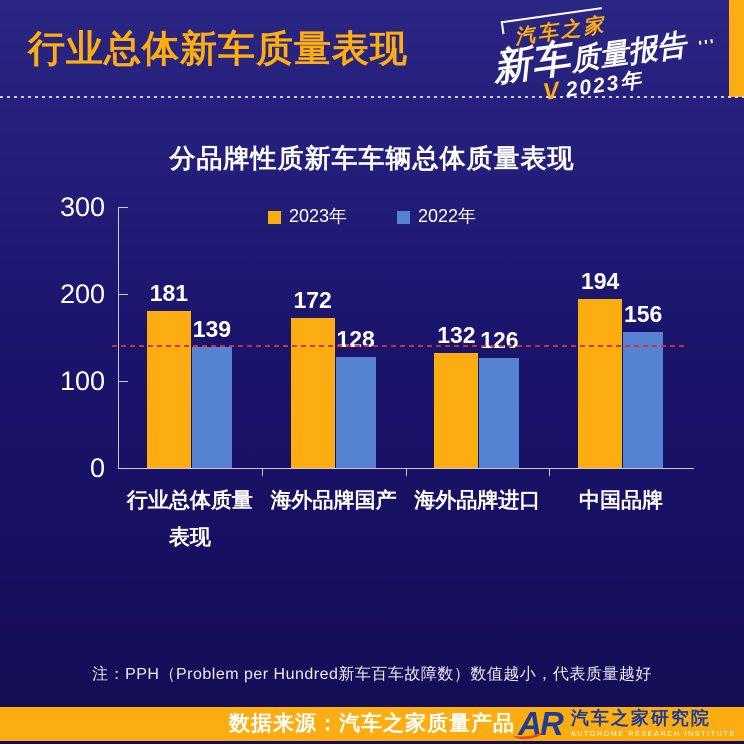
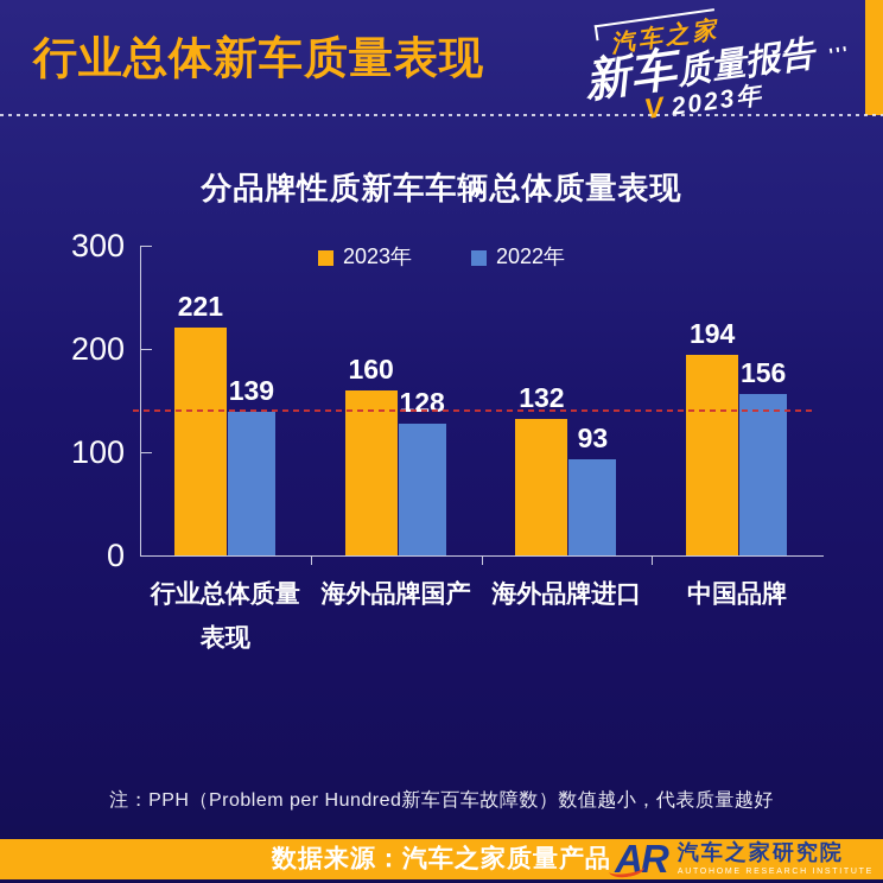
2023年/行业总体质量表现: 181 -> 221
2023年/海外品牌国产: 172 -> 160
2022年/海外品牌进口: 126 -> 93
